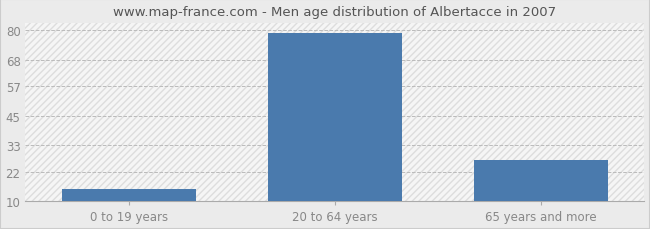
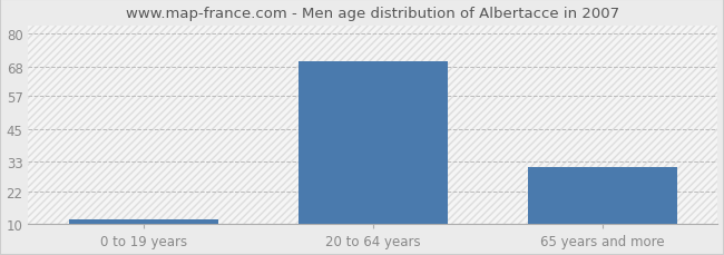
0 to 19 years: 15 -> 12
20 to 64 years: 79 -> 70
65 years and more: 27 -> 31
